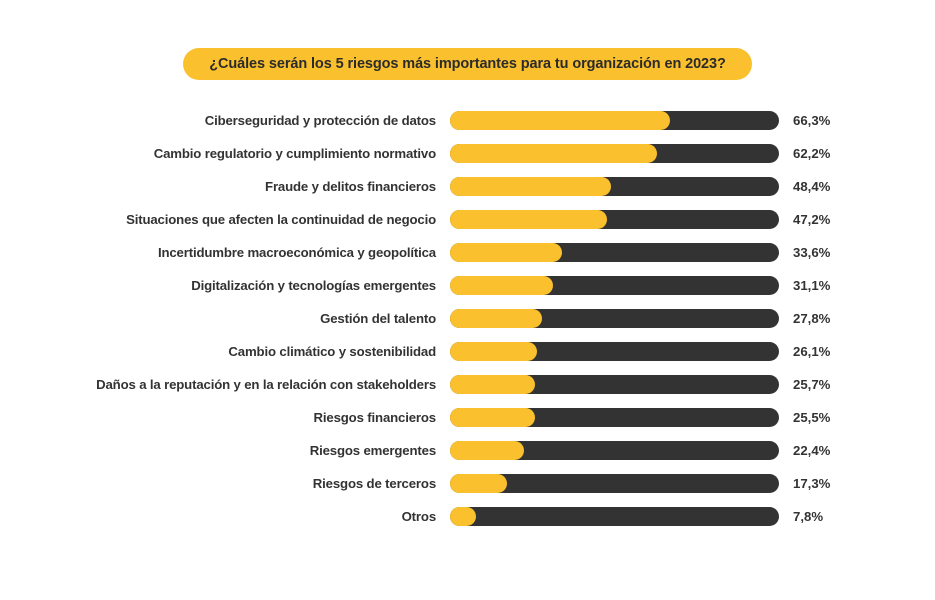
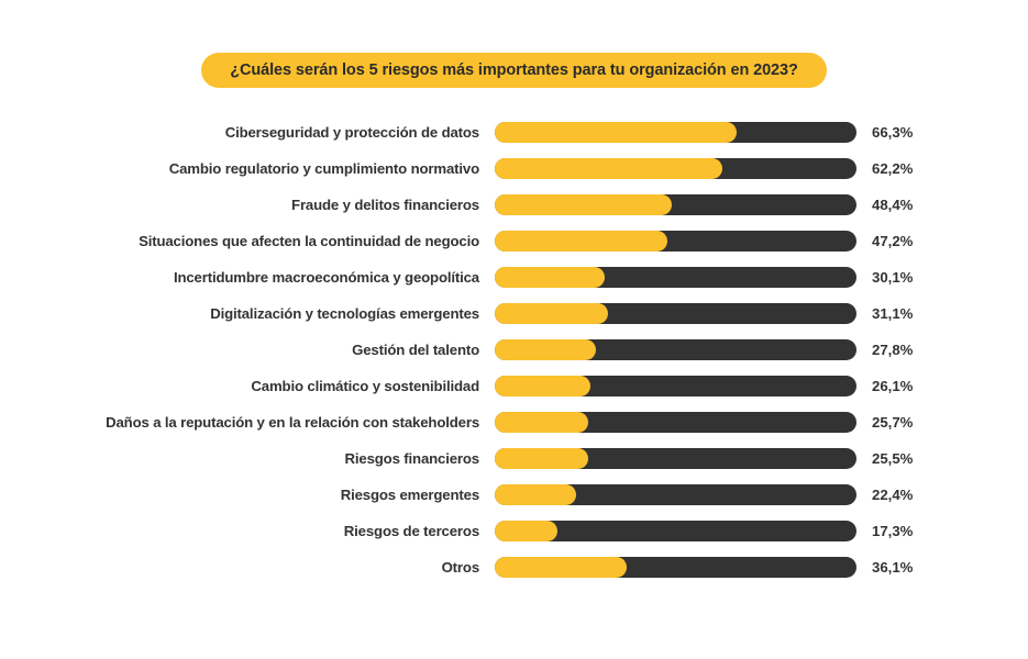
Incertidumbre macroeconómica y geopolítica: 33,6% -> 30,1%
Otros: 7,8% -> 36,1%
